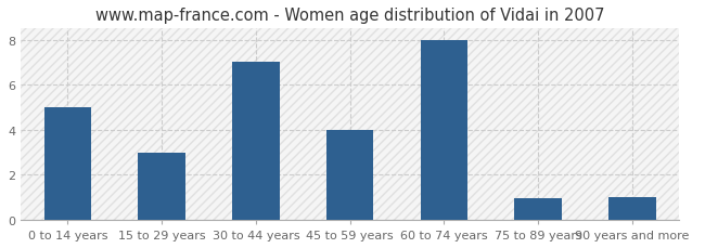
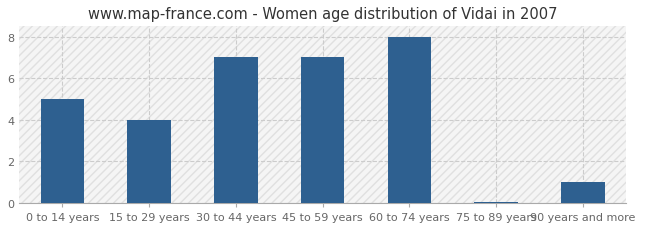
15 to 29 years: 3.00 -> 4.00
45 to 59 years: 4.00 -> 7.00
75 to 89 years: 0.95 -> 0.07
